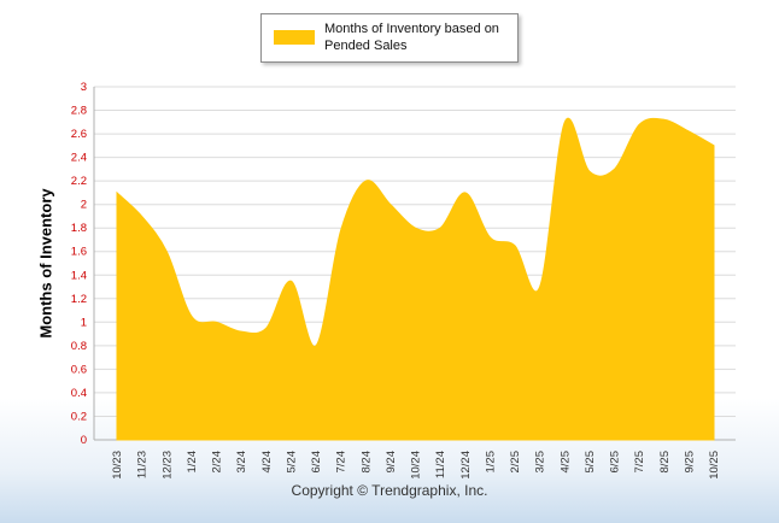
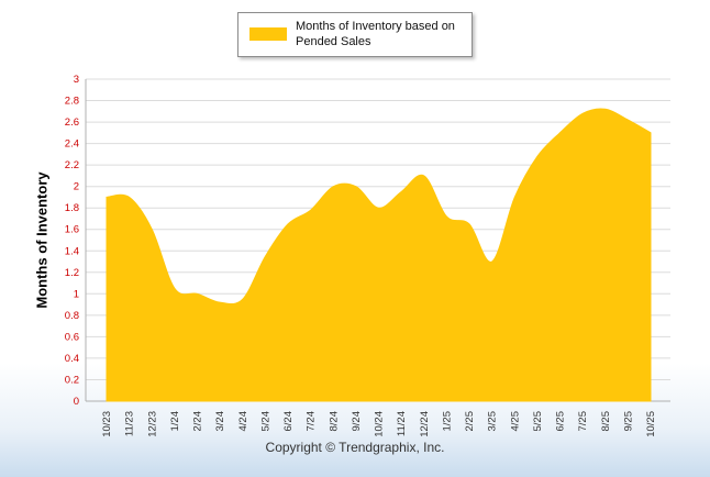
10/23: 2.1 -> 1.9
6/24: 0.8 -> 1.6
8/24: 2.2 -> 2.0
11/24: 1.8 -> 1.9
4/25: 2.7 -> 1.9
6/25: 2.3 -> 2.5
